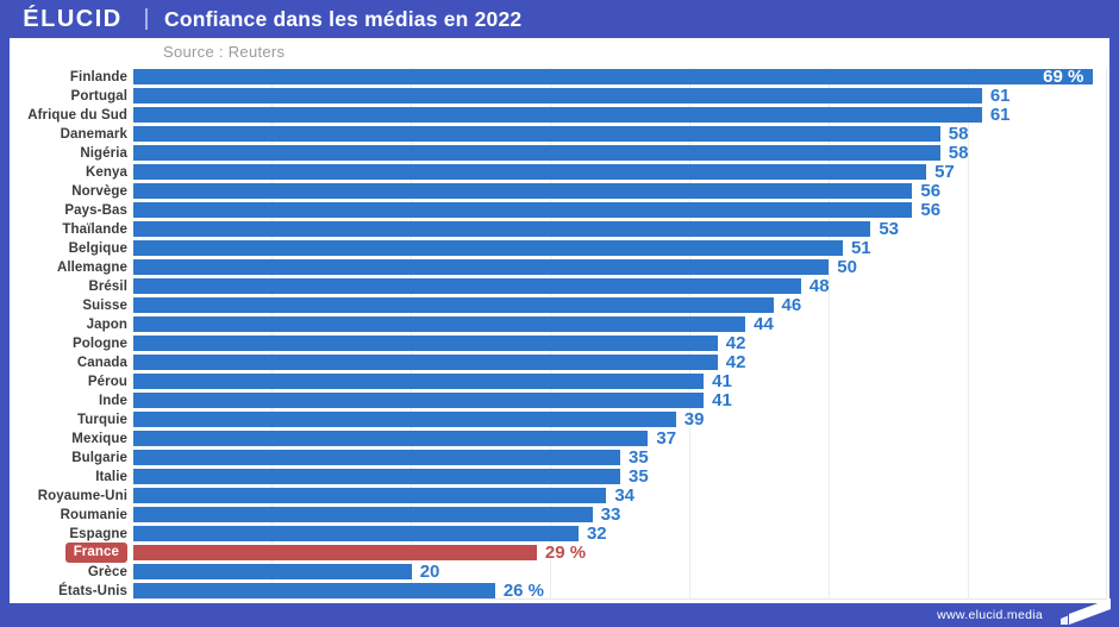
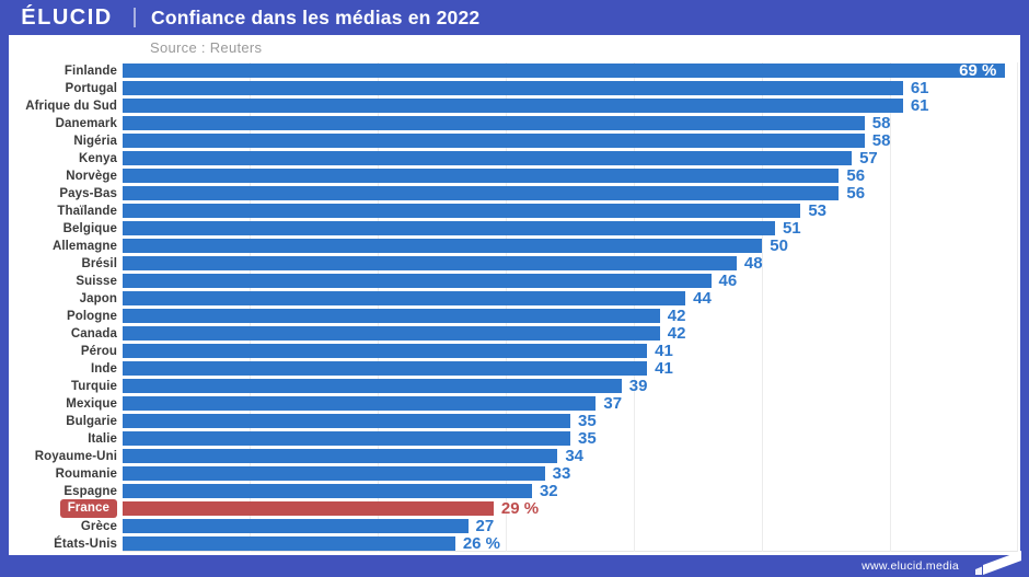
Grèce: 20 -> 27
